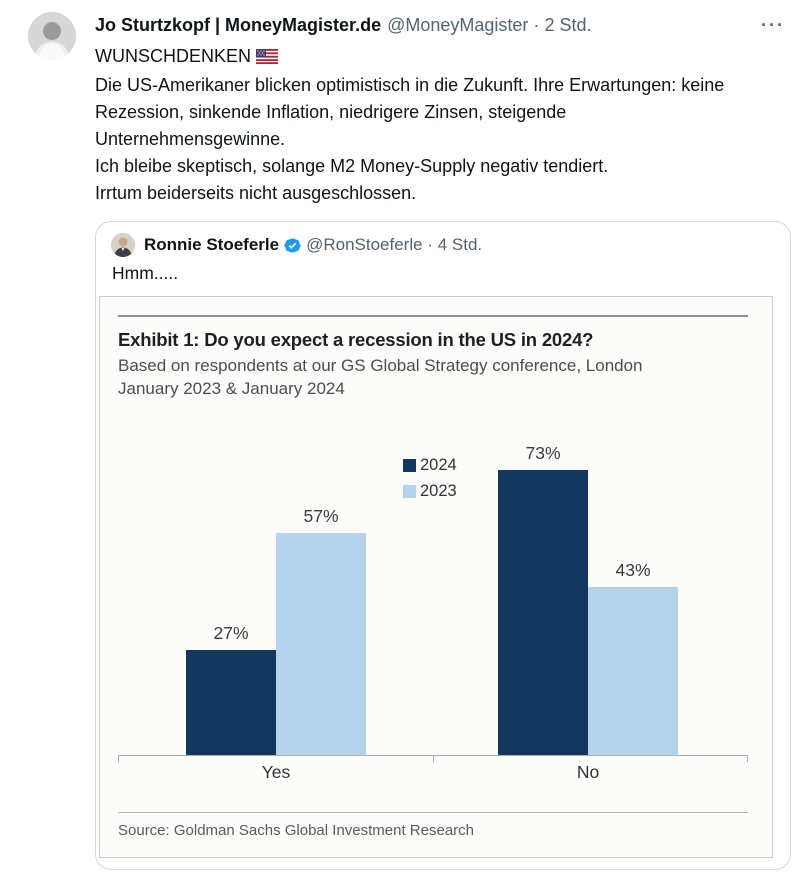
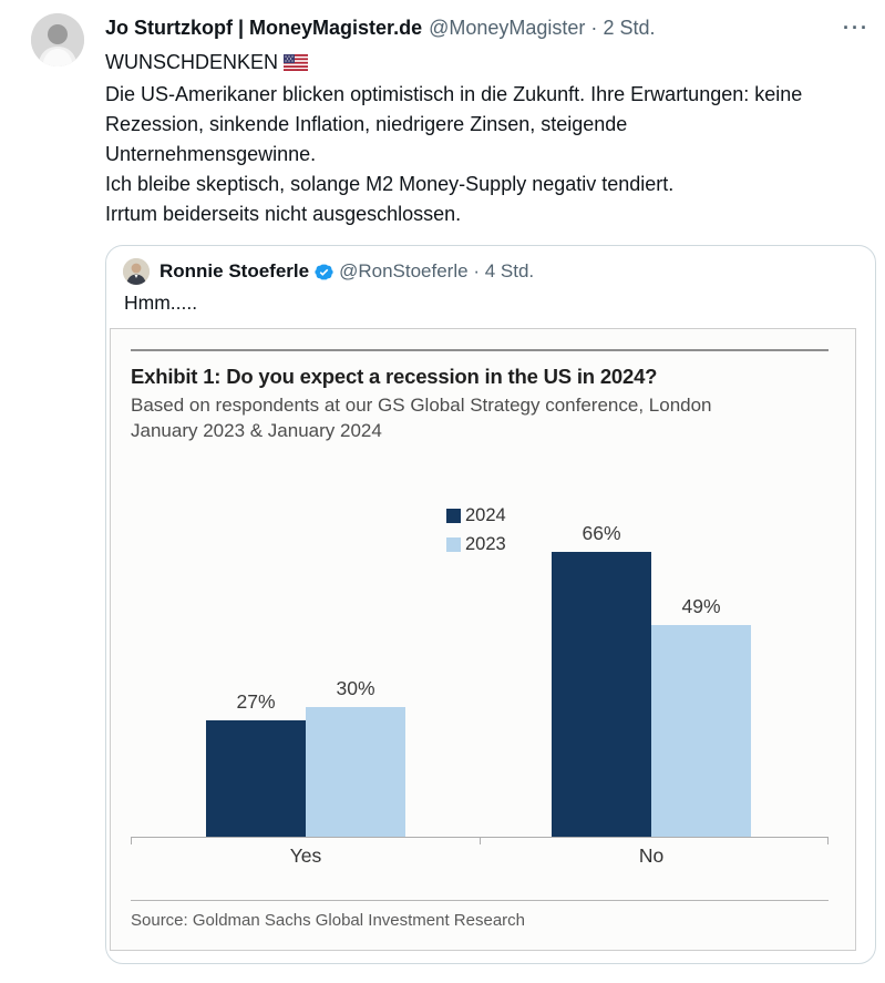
2023/Yes: 57% -> 30%
2024/No: 73% -> 66%
2023/No: 43% -> 49%
